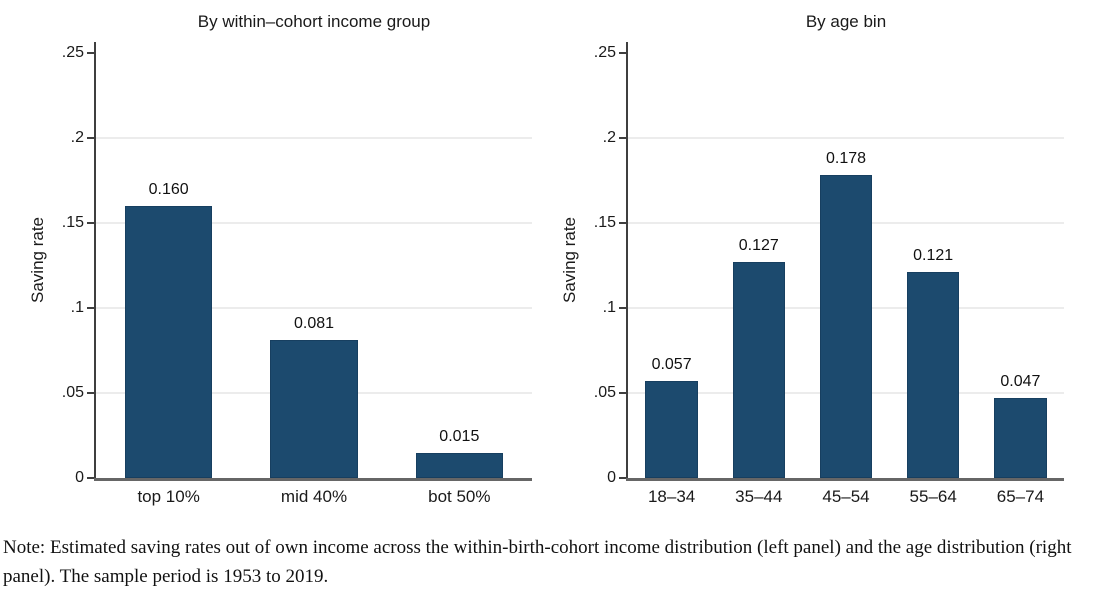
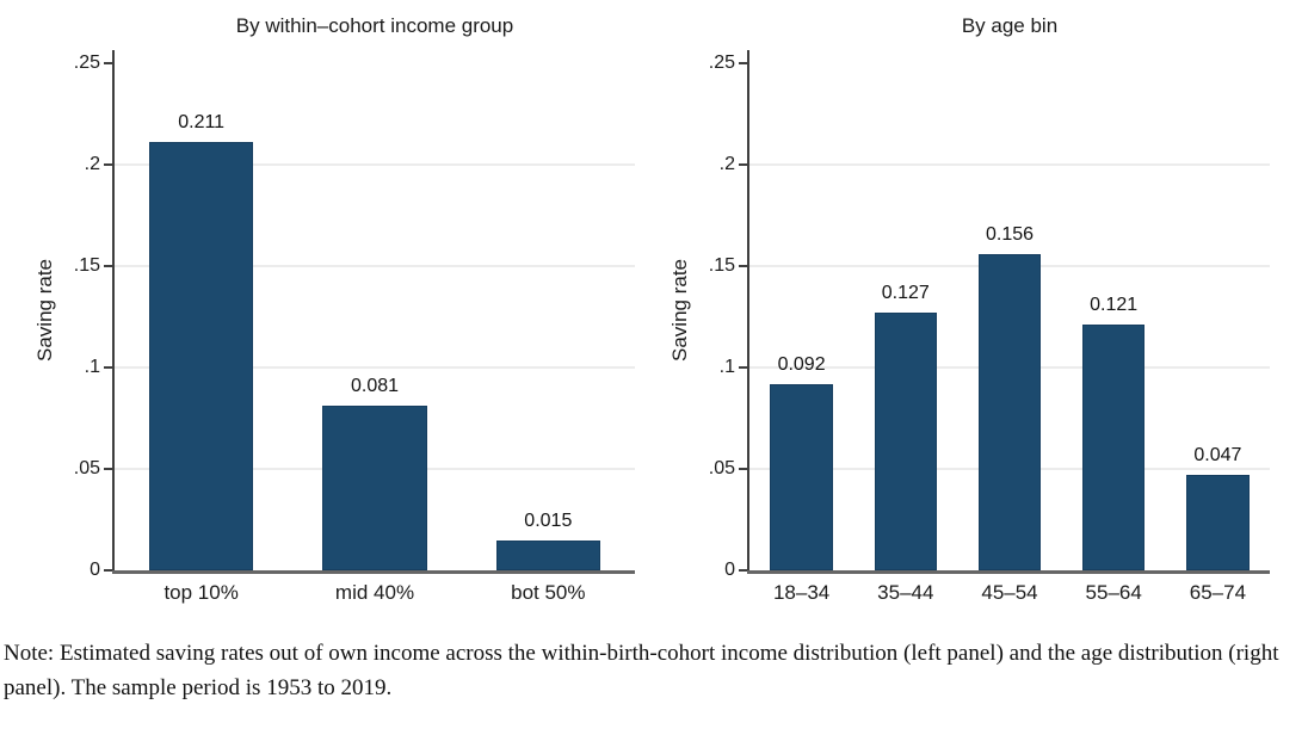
By within–cohort income group/top 10%: 0.160 -> 0.211
By age bin/18–34: 0.057 -> 0.092
By age bin/45–54: 0.178 -> 0.156
